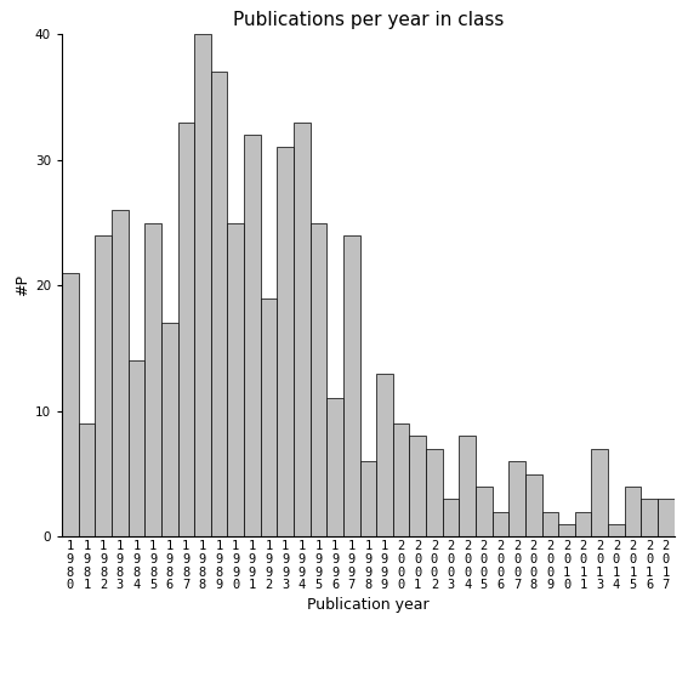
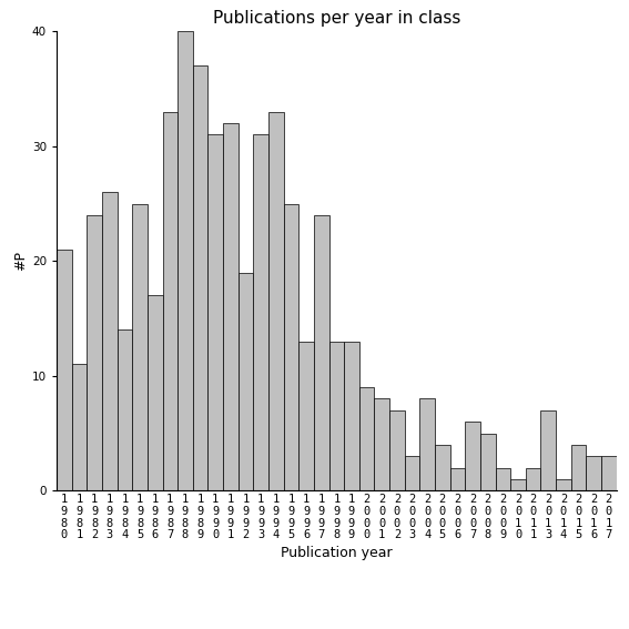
1 9 8 1: 9 -> 11
1 9 9 0: 25 -> 31
1 9 9 6: 11 -> 13
1 9 9 8: 6 -> 13
